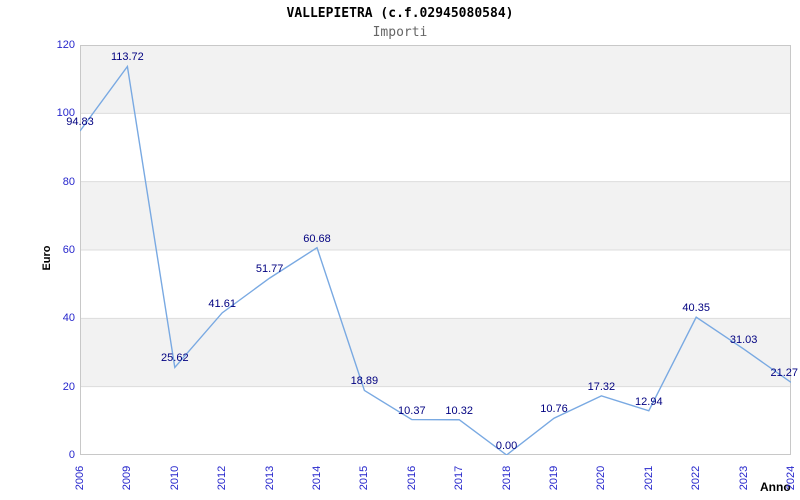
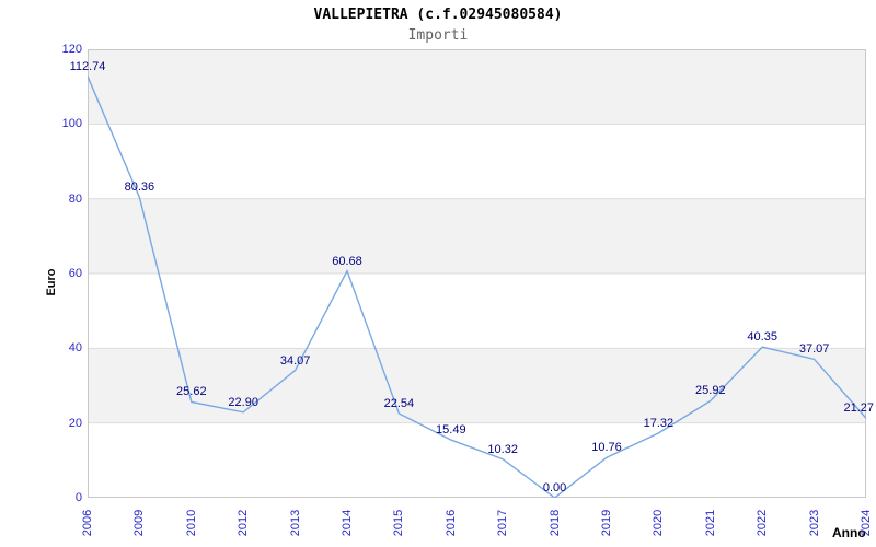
2006: 94.83 -> 112.74
2009: 113.72 -> 80.36
2012: 41.61 -> 22.90
2013: 51.77 -> 34.07
2015: 18.89 -> 22.54
2016: 10.37 -> 15.49
2021: 12.94 -> 25.92
2023: 31.03 -> 37.07
